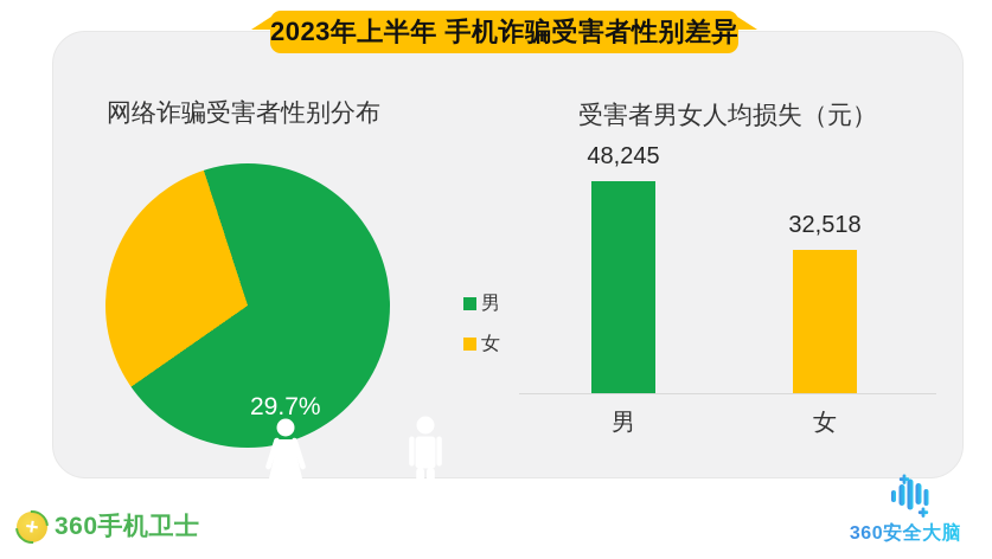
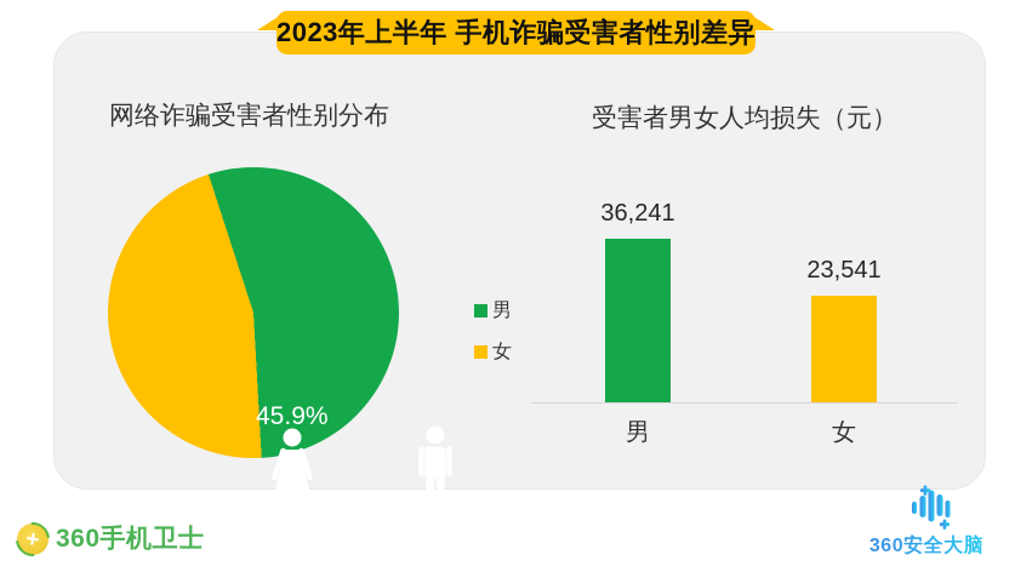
网络诈骗受害者性别分布/男: 70.3% -> 54.1%
网络诈骗受害者性别分布/女: 29.7% -> 45.9%
受害者男女人均损失（元）/男: 48,245 -> 36,241
受害者男女人均损失（元）/女: 32,518 -> 23,541
